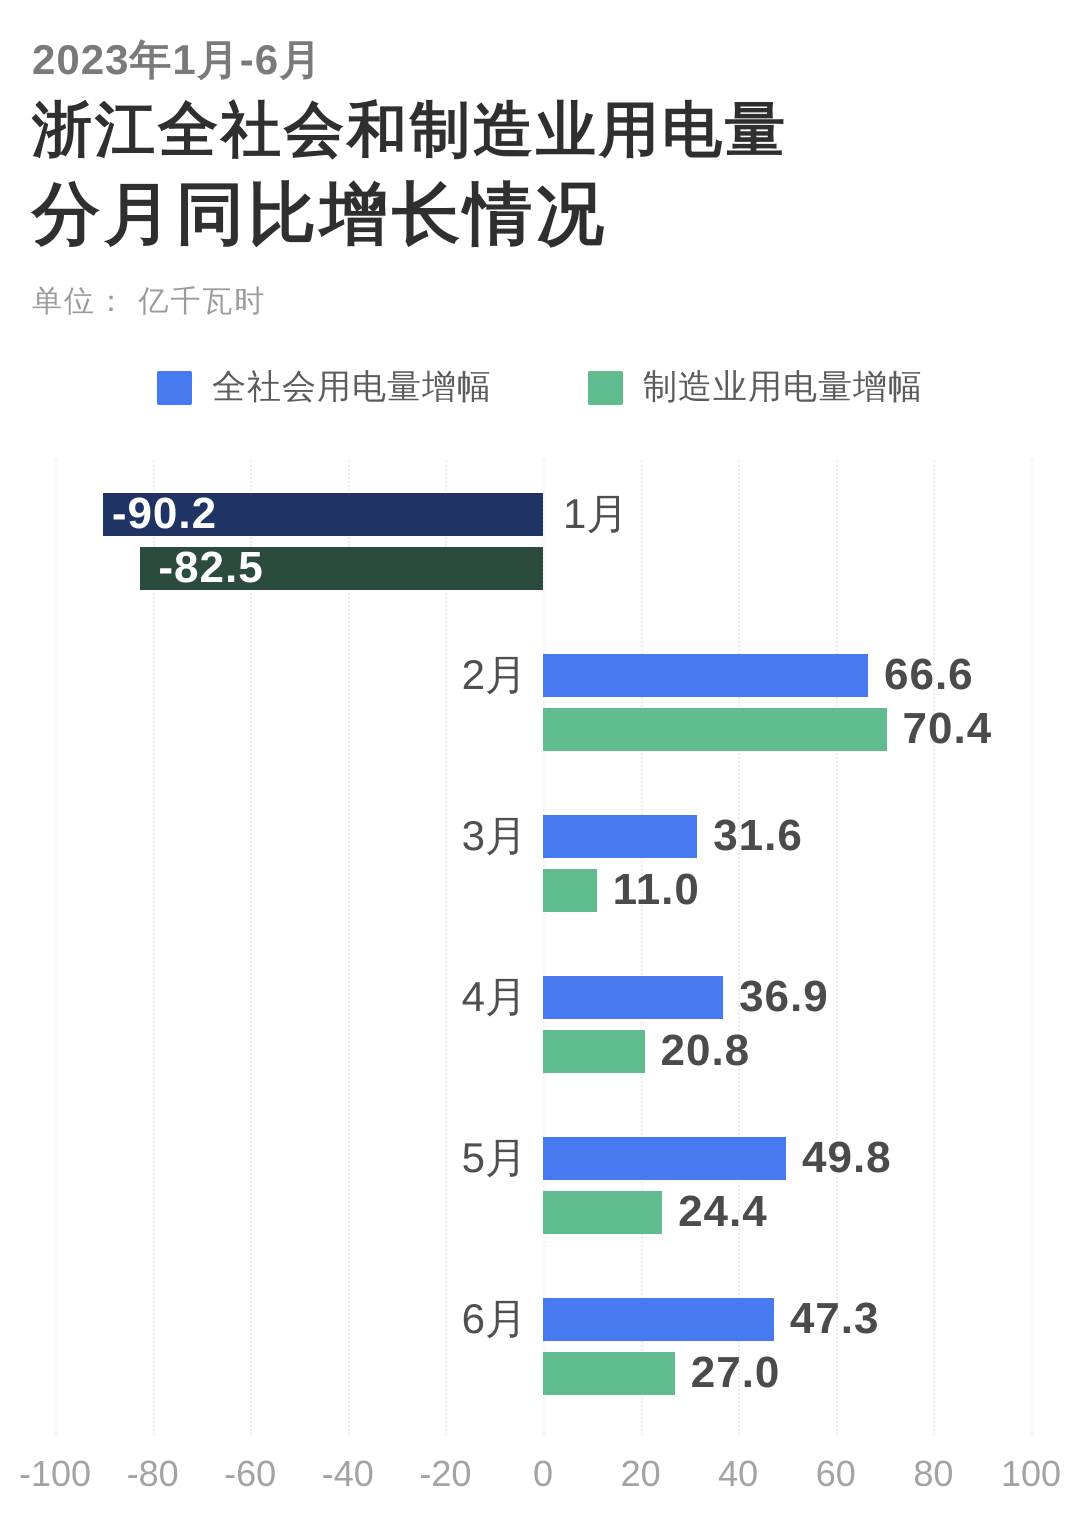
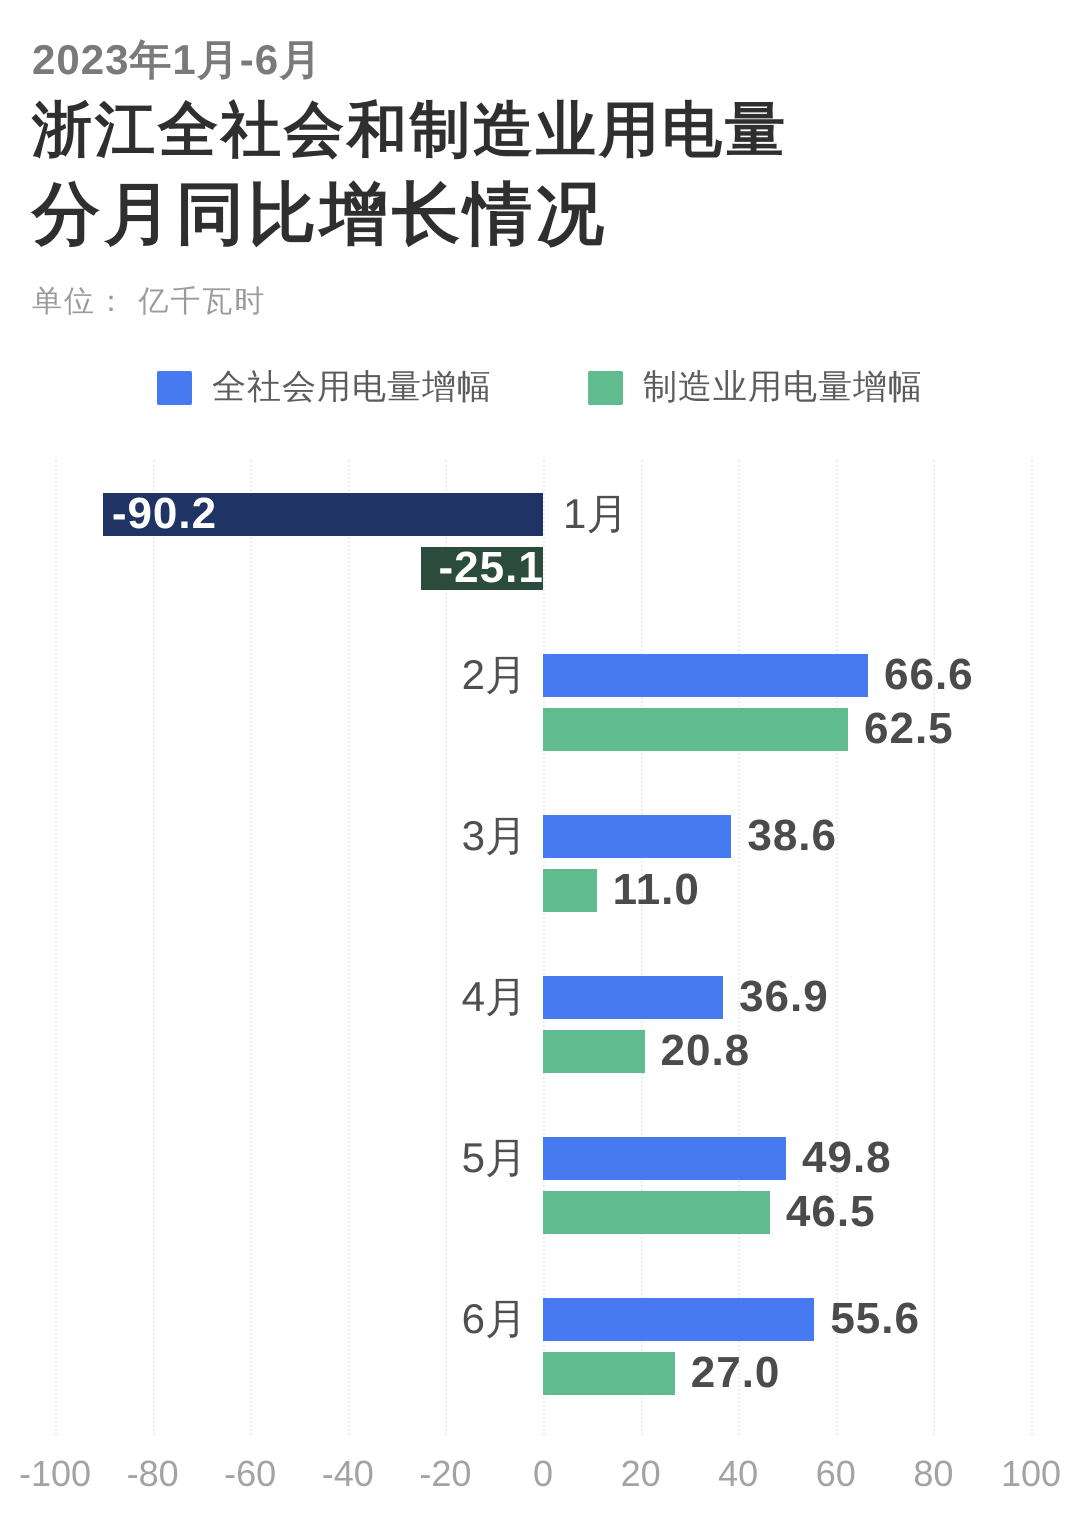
制造业用电量增幅/1月: -82.5 -> -25.1
制造业用电量增幅/2月: 70.4 -> 62.5
全社会用电量增幅/3月: 31.6 -> 38.6
制造业用电量增幅/5月: 24.4 -> 46.5
全社会用电量增幅/6月: 47.3 -> 55.6
